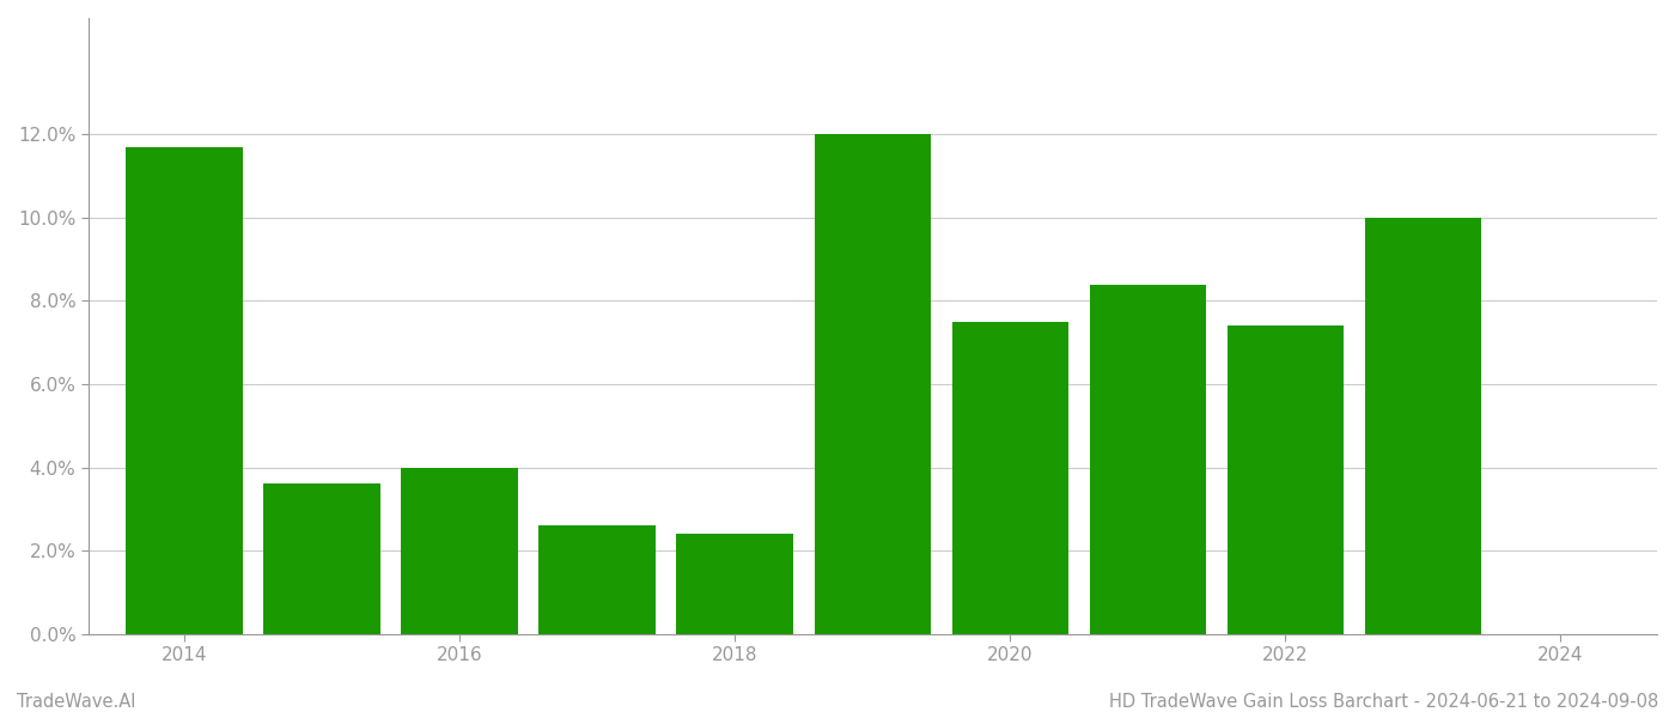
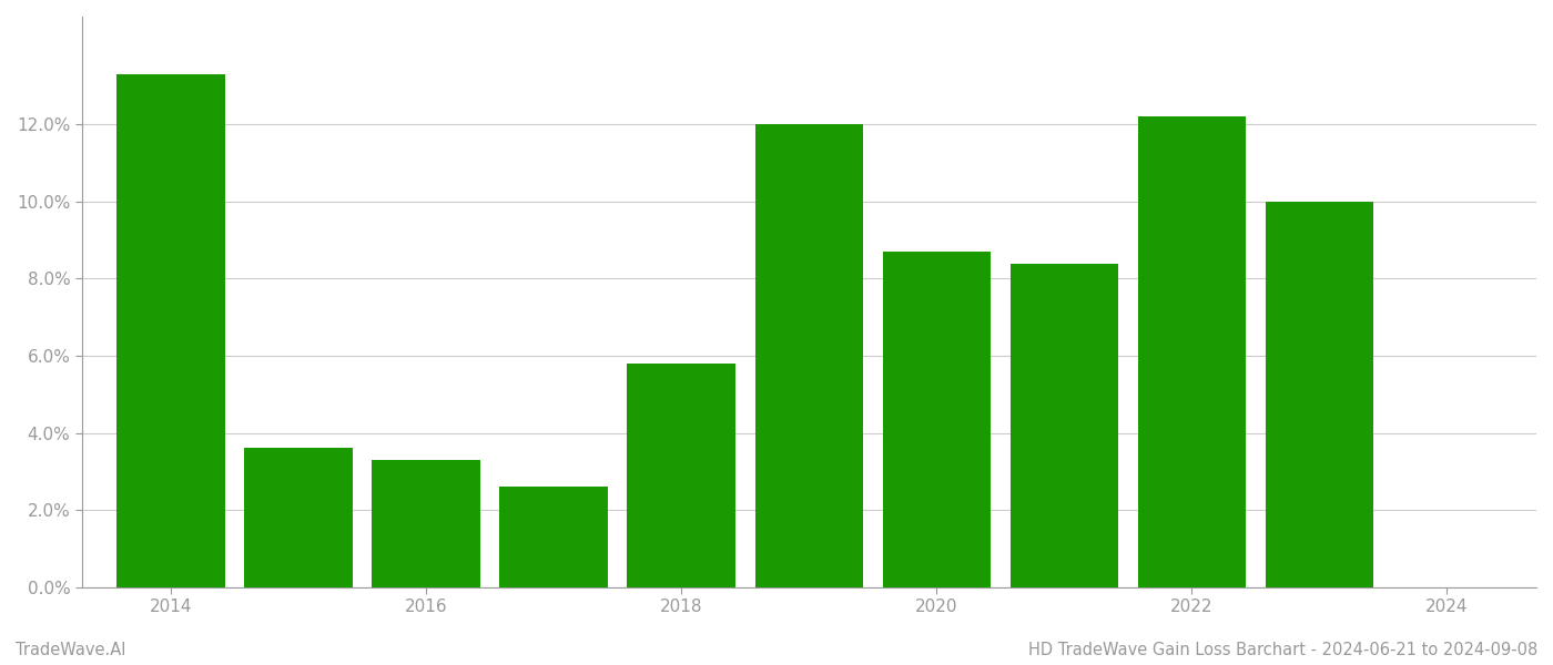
2014: 11.7% -> 13.3%
2016: 4.0% -> 3.3%
2018: 2.4% -> 5.8%
2020: 7.5% -> 8.7%
2022: 7.4% -> 12.2%
